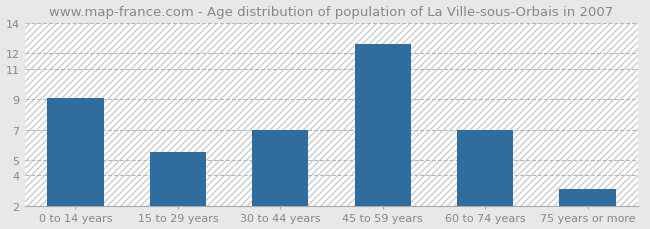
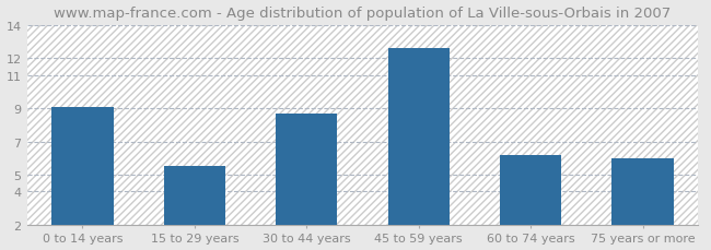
30 to 44 years: 7.0 -> 8.7
60 to 74 years: 7.0 -> 6.2
75 years or more: 3.1 -> 6.0
